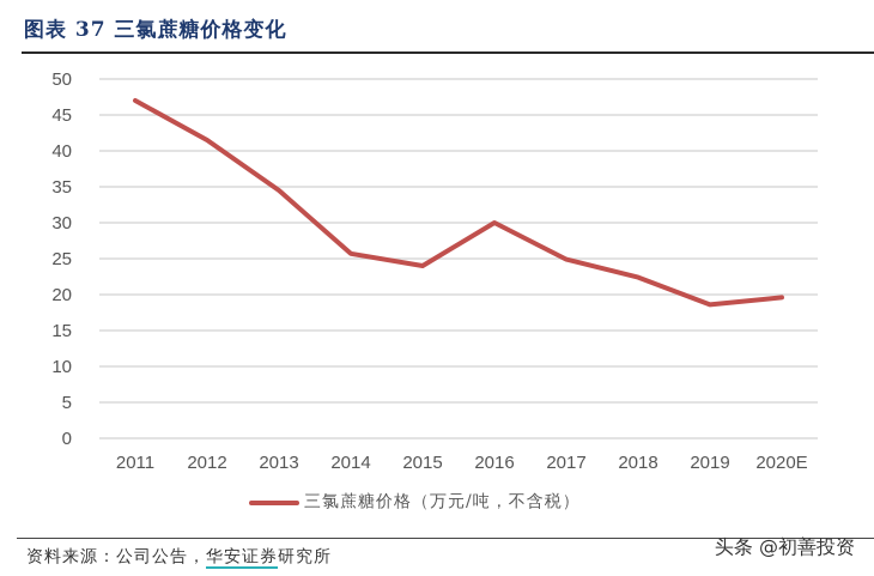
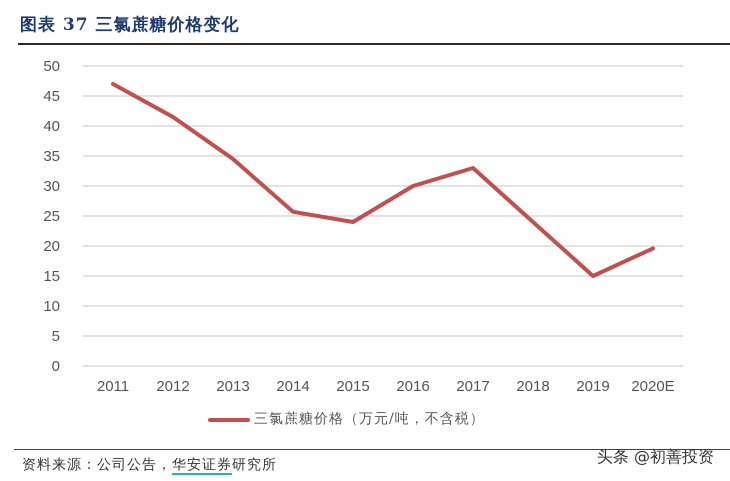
2017: 25 -> 33
2018: 22 -> 24
2019: 19 -> 15
